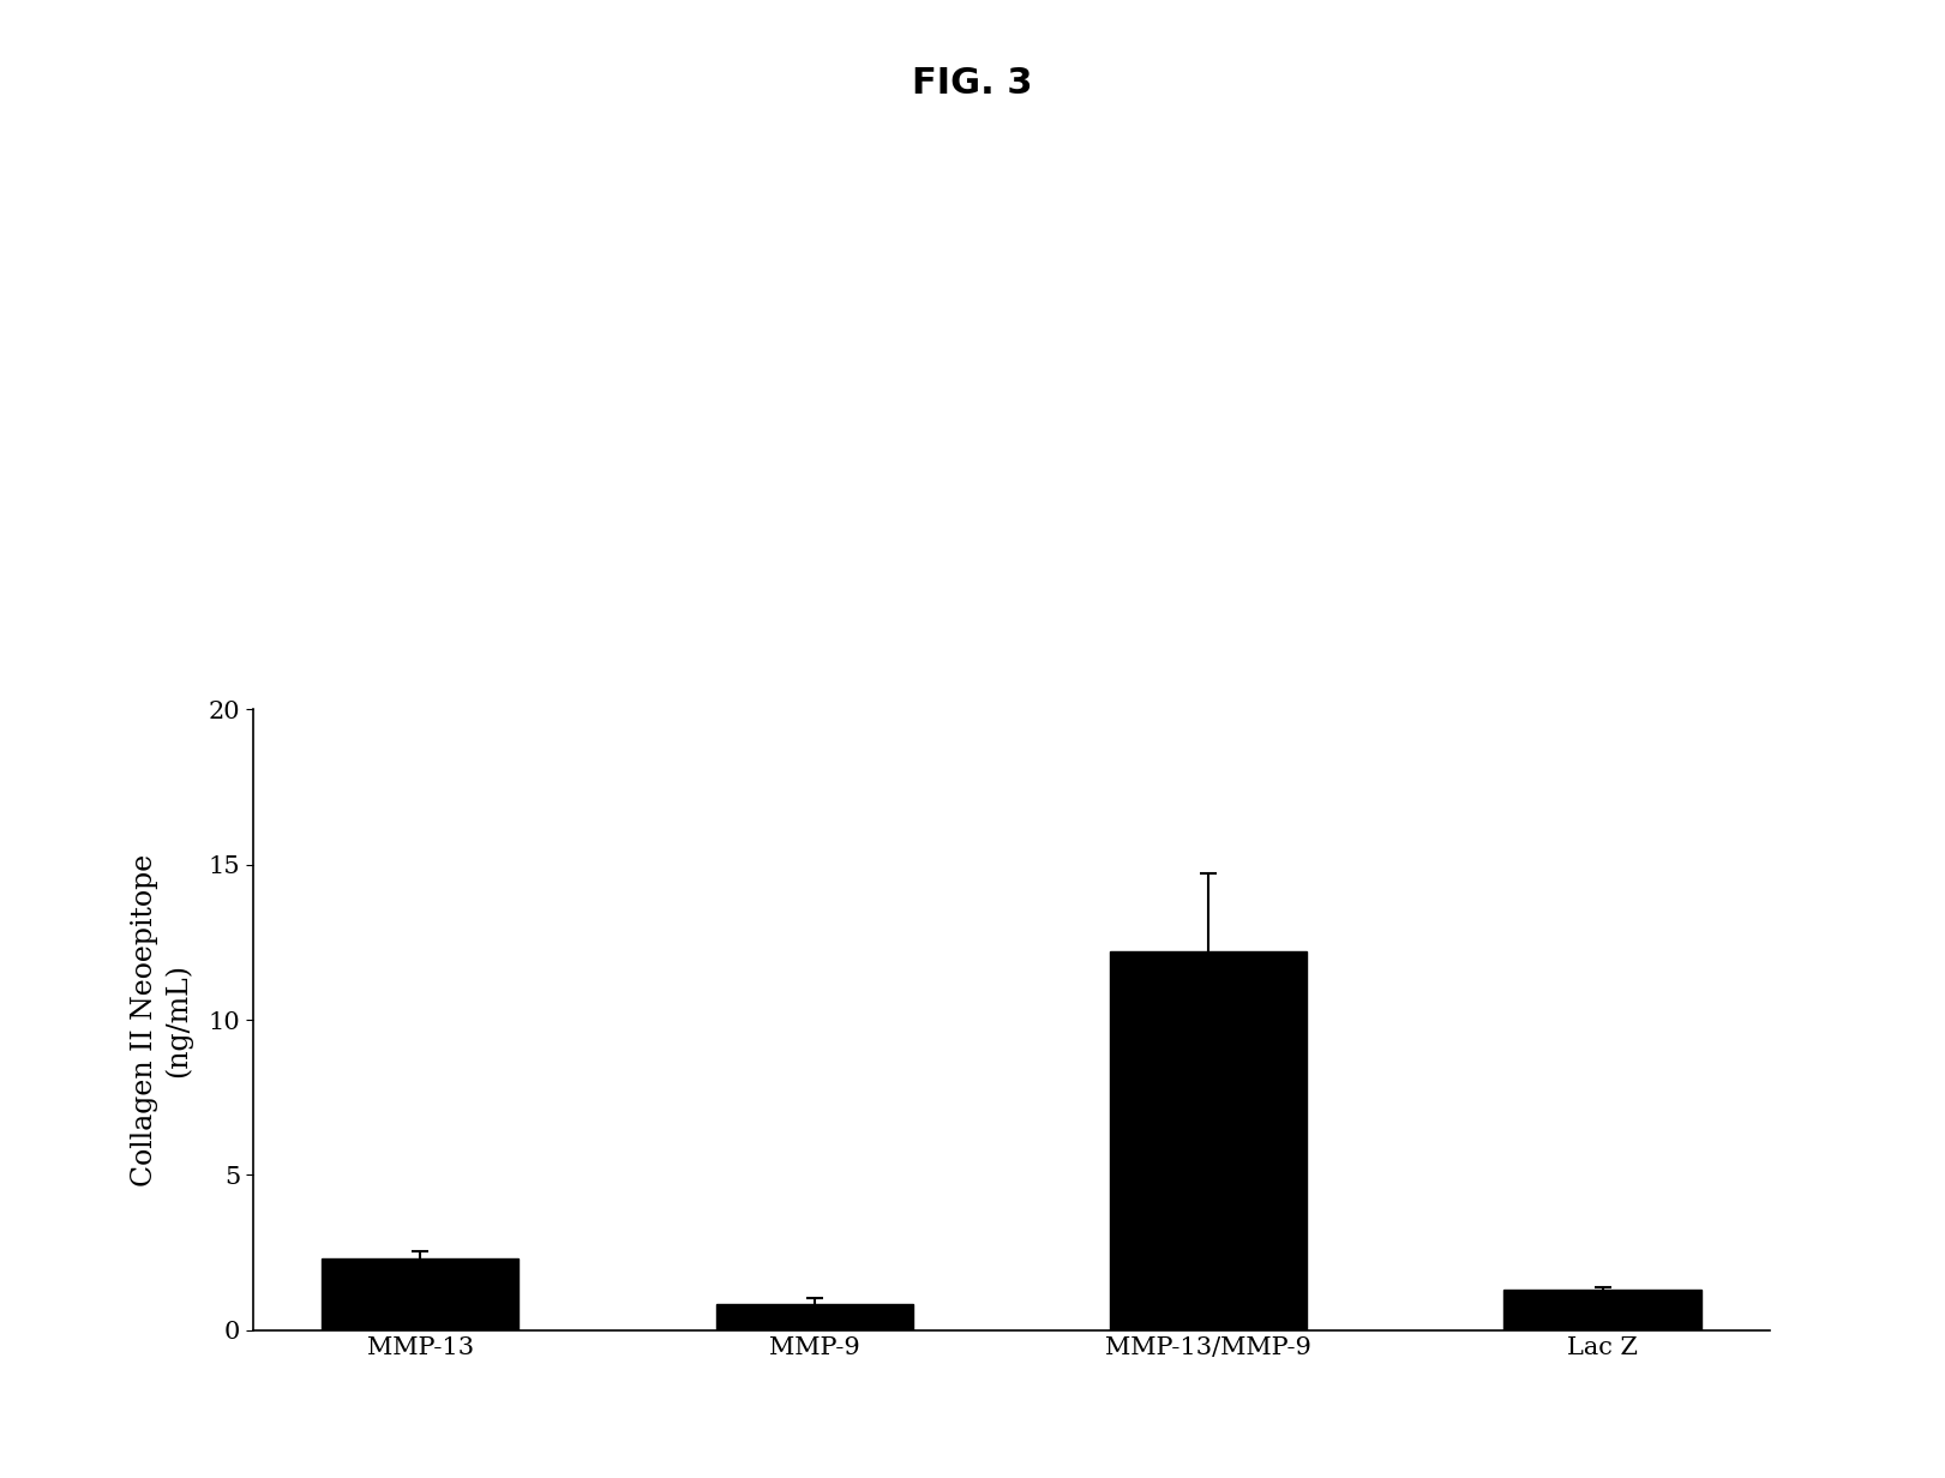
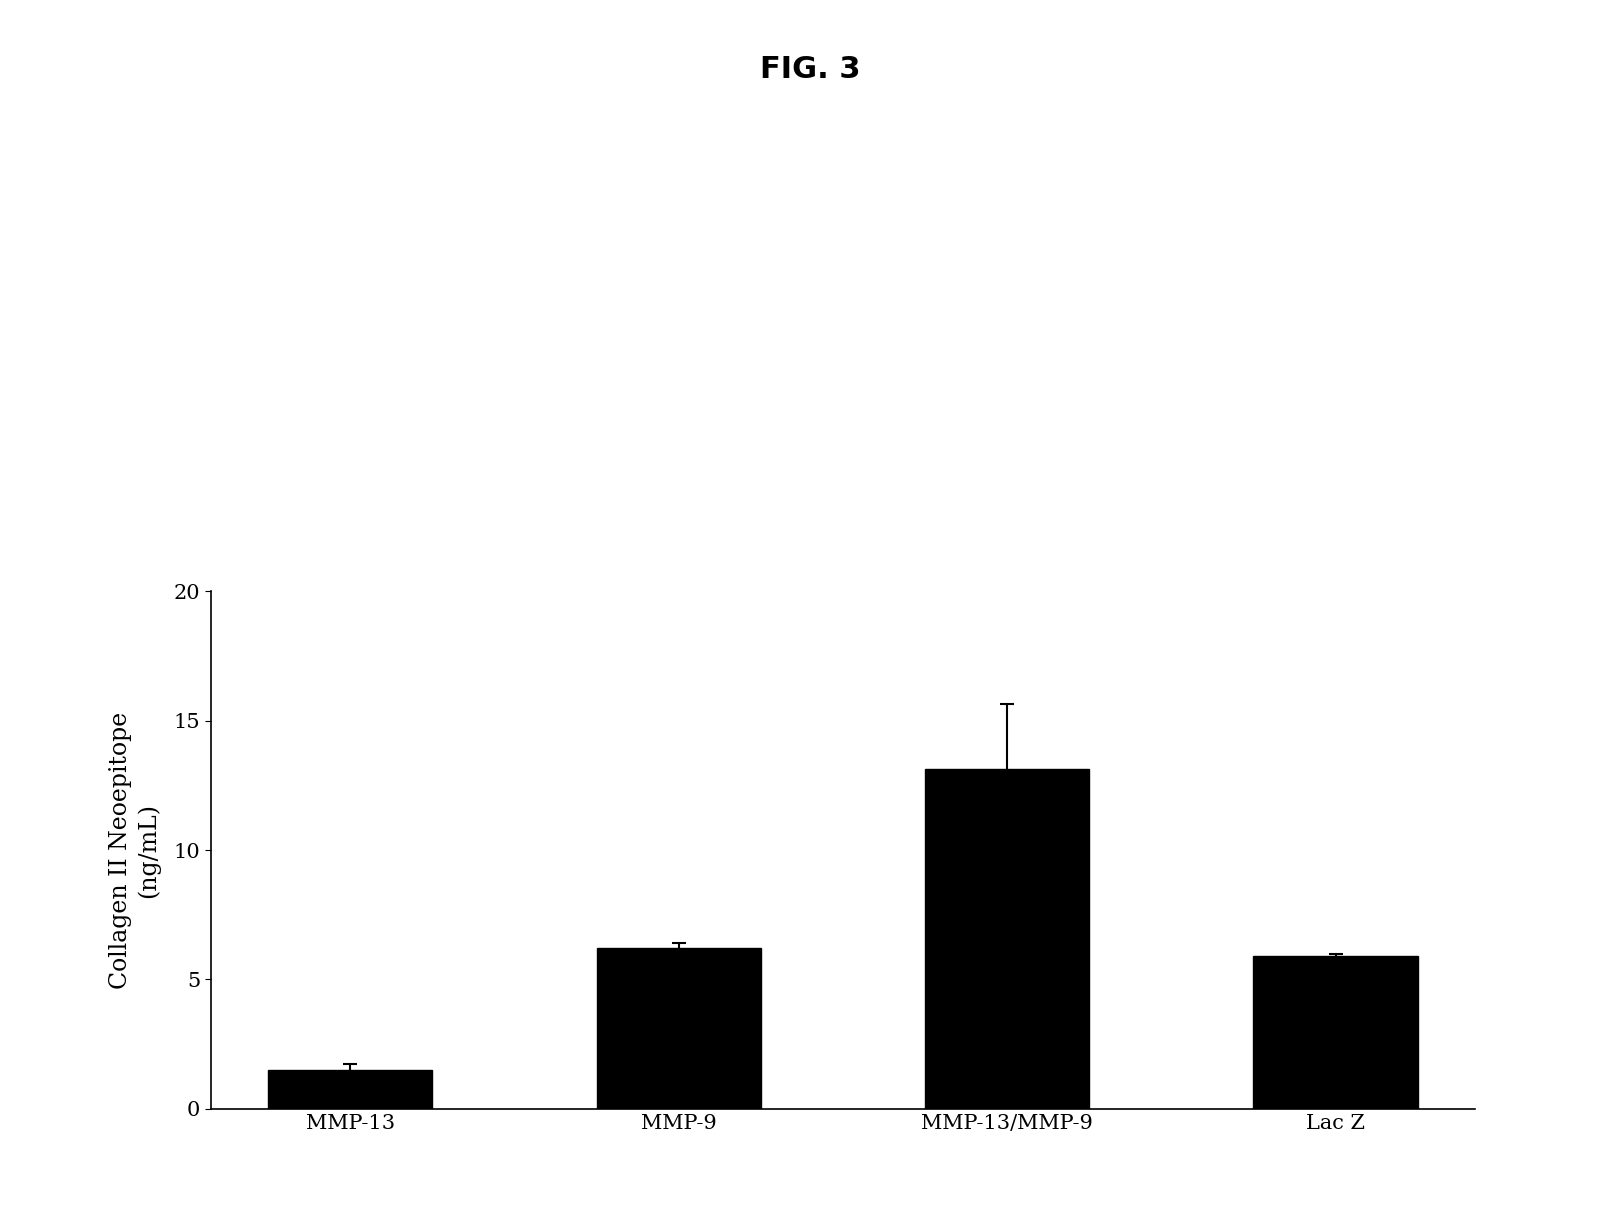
MMP-13: 2.30 -> 1.50
MMP-9: 0.85 -> 6.20
MMP-13/MMP-9: 12.20 -> 13.15
Lac Z: 1.30 -> 5.90
